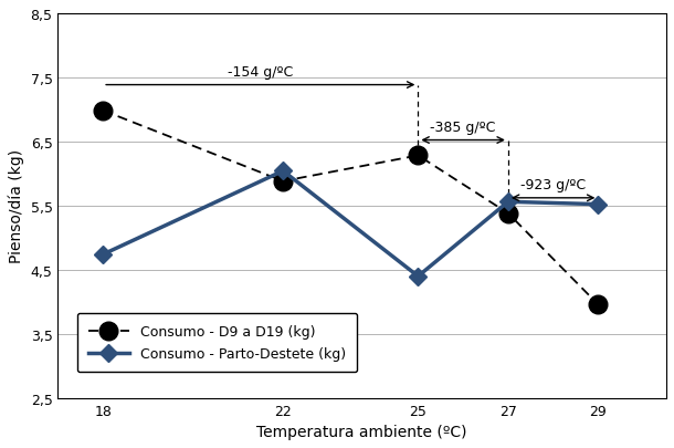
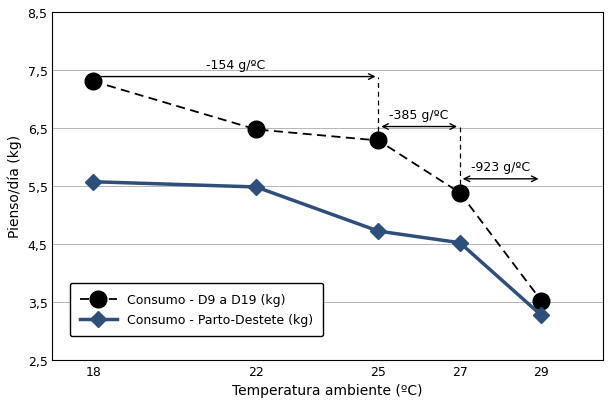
Consumo - D9 a D19 (kg)/18: 6,98 -> 7,30
Consumo - Parto-Destete (kg)/18: 4,74 -> 5,57
Consumo - D9 a D19 (kg)/22: 5,88 -> 6,47
Consumo - Parto-Destete (kg)/22: 6,04 -> 5,48
Consumo - Parto-Destete (kg)/25: 4,40 -> 4,72
Consumo - Parto-Destete (kg)/27: 5,56 -> 4,52
Consumo - D9 a D19 (kg)/29: 3,96 -> 3,52
Consumo - Parto-Destete (kg)/29: 5,52 -> 3,27
